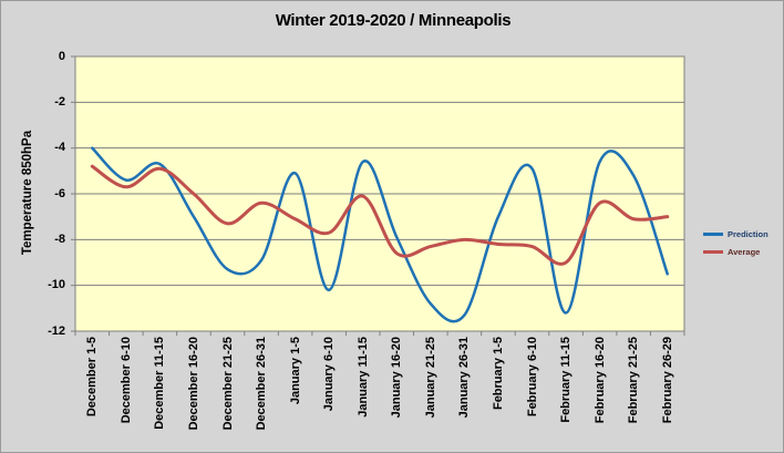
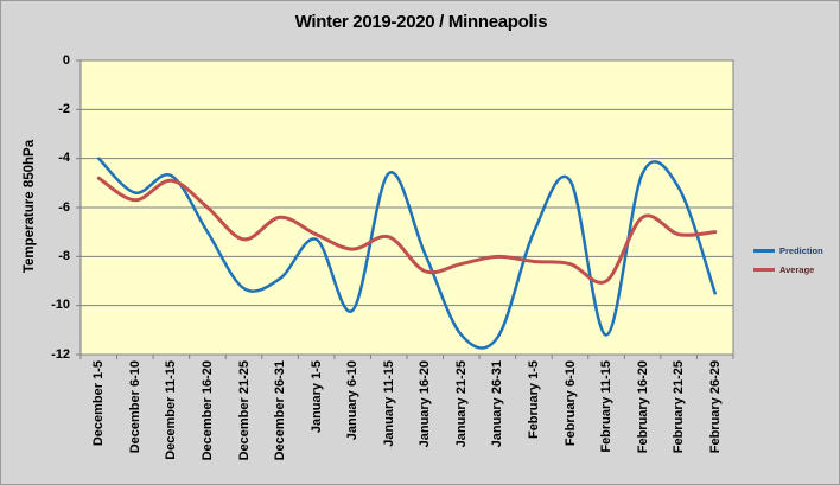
Prediction/January 1-5: -5.1 -> -7.3
Average/January 11-15: -6.1 -> -7.2
Prediction/January 21-25: -10.8 -> -11.2
